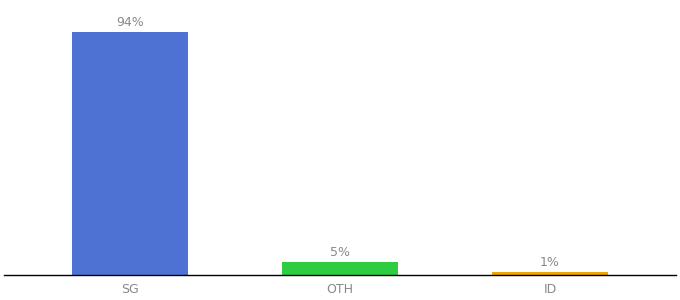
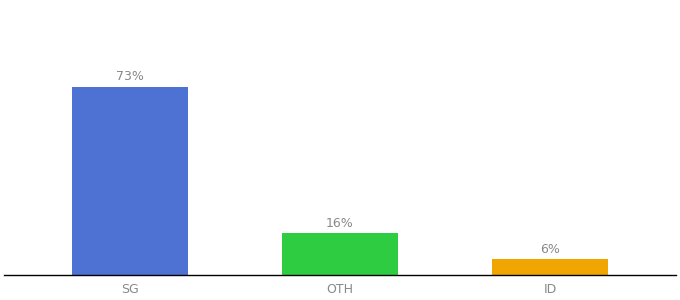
SG: 94% -> 73%
OTH: 5% -> 16%
ID: 1% -> 6%
